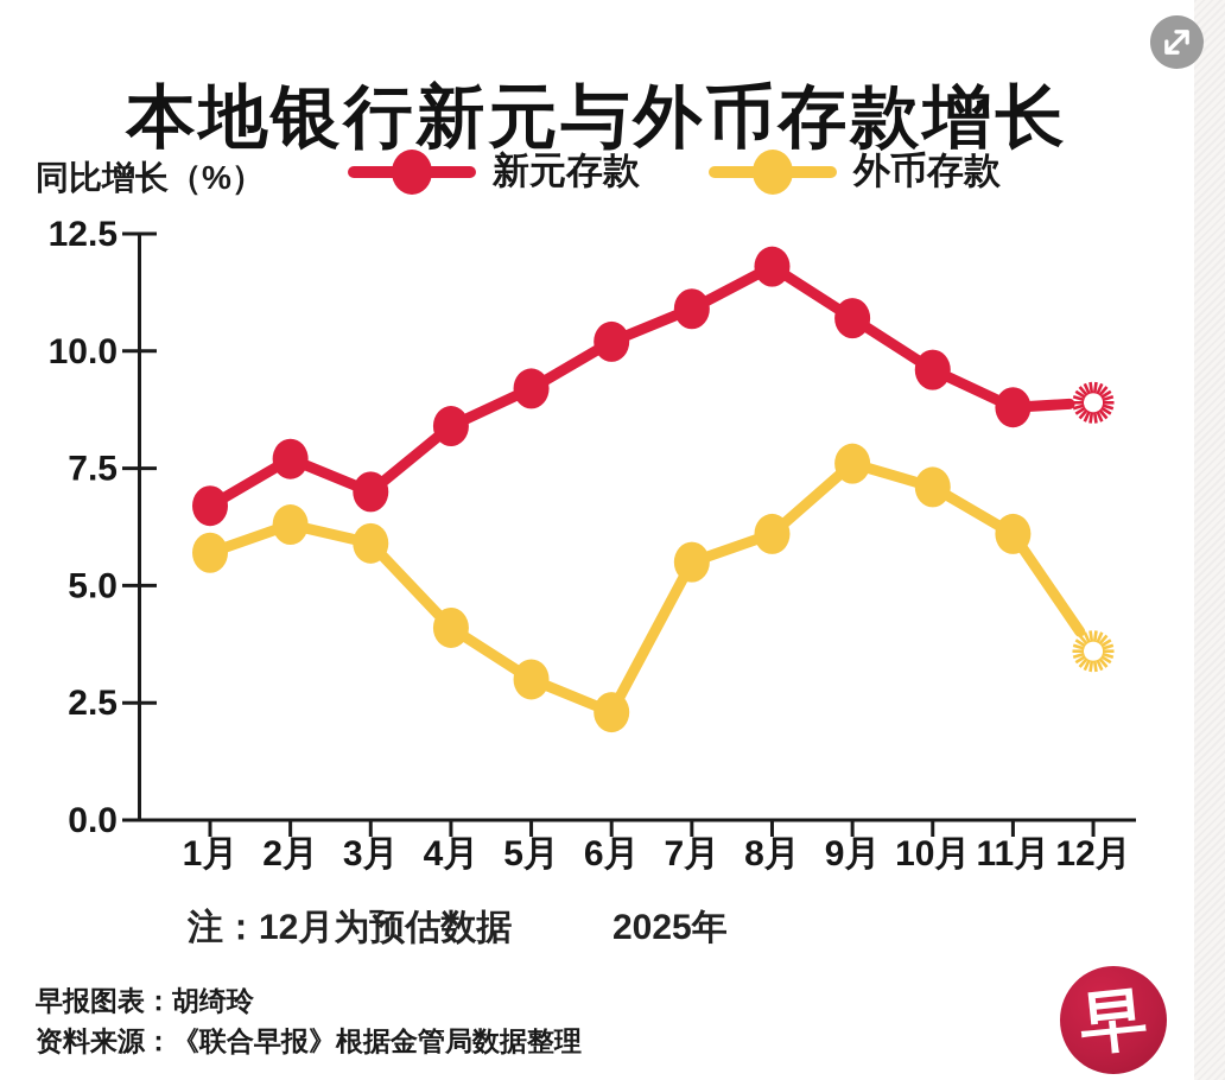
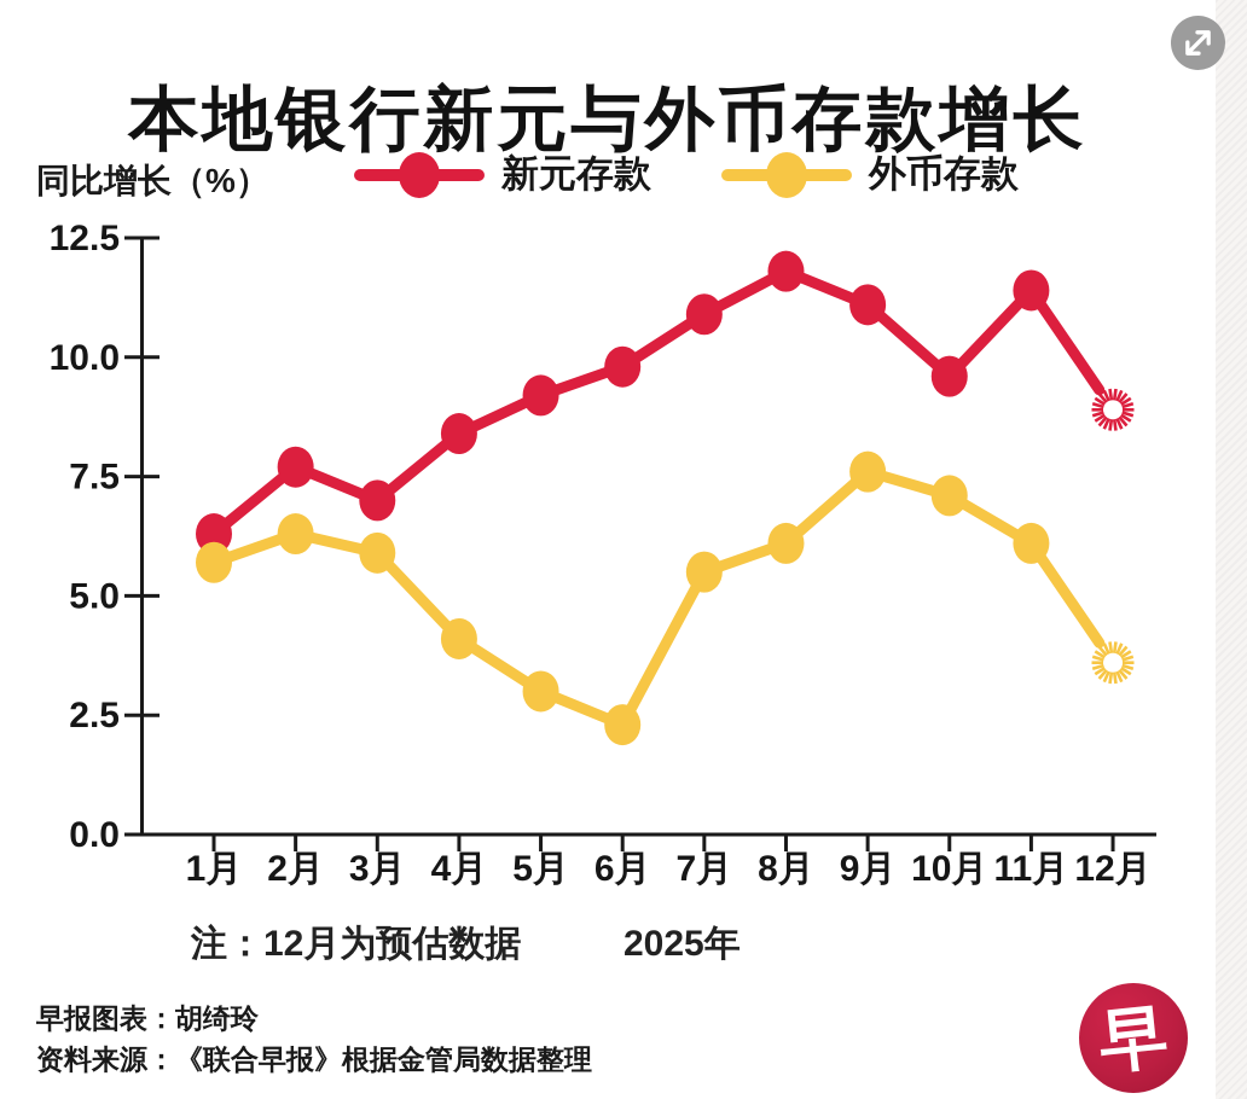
新元存款/1月: 6.7 -> 6.3
新元存款/6月: 10.2 -> 9.8
新元存款/9月: 10.7 -> 11.1
新元存款/11月: 8.8 -> 11.4
